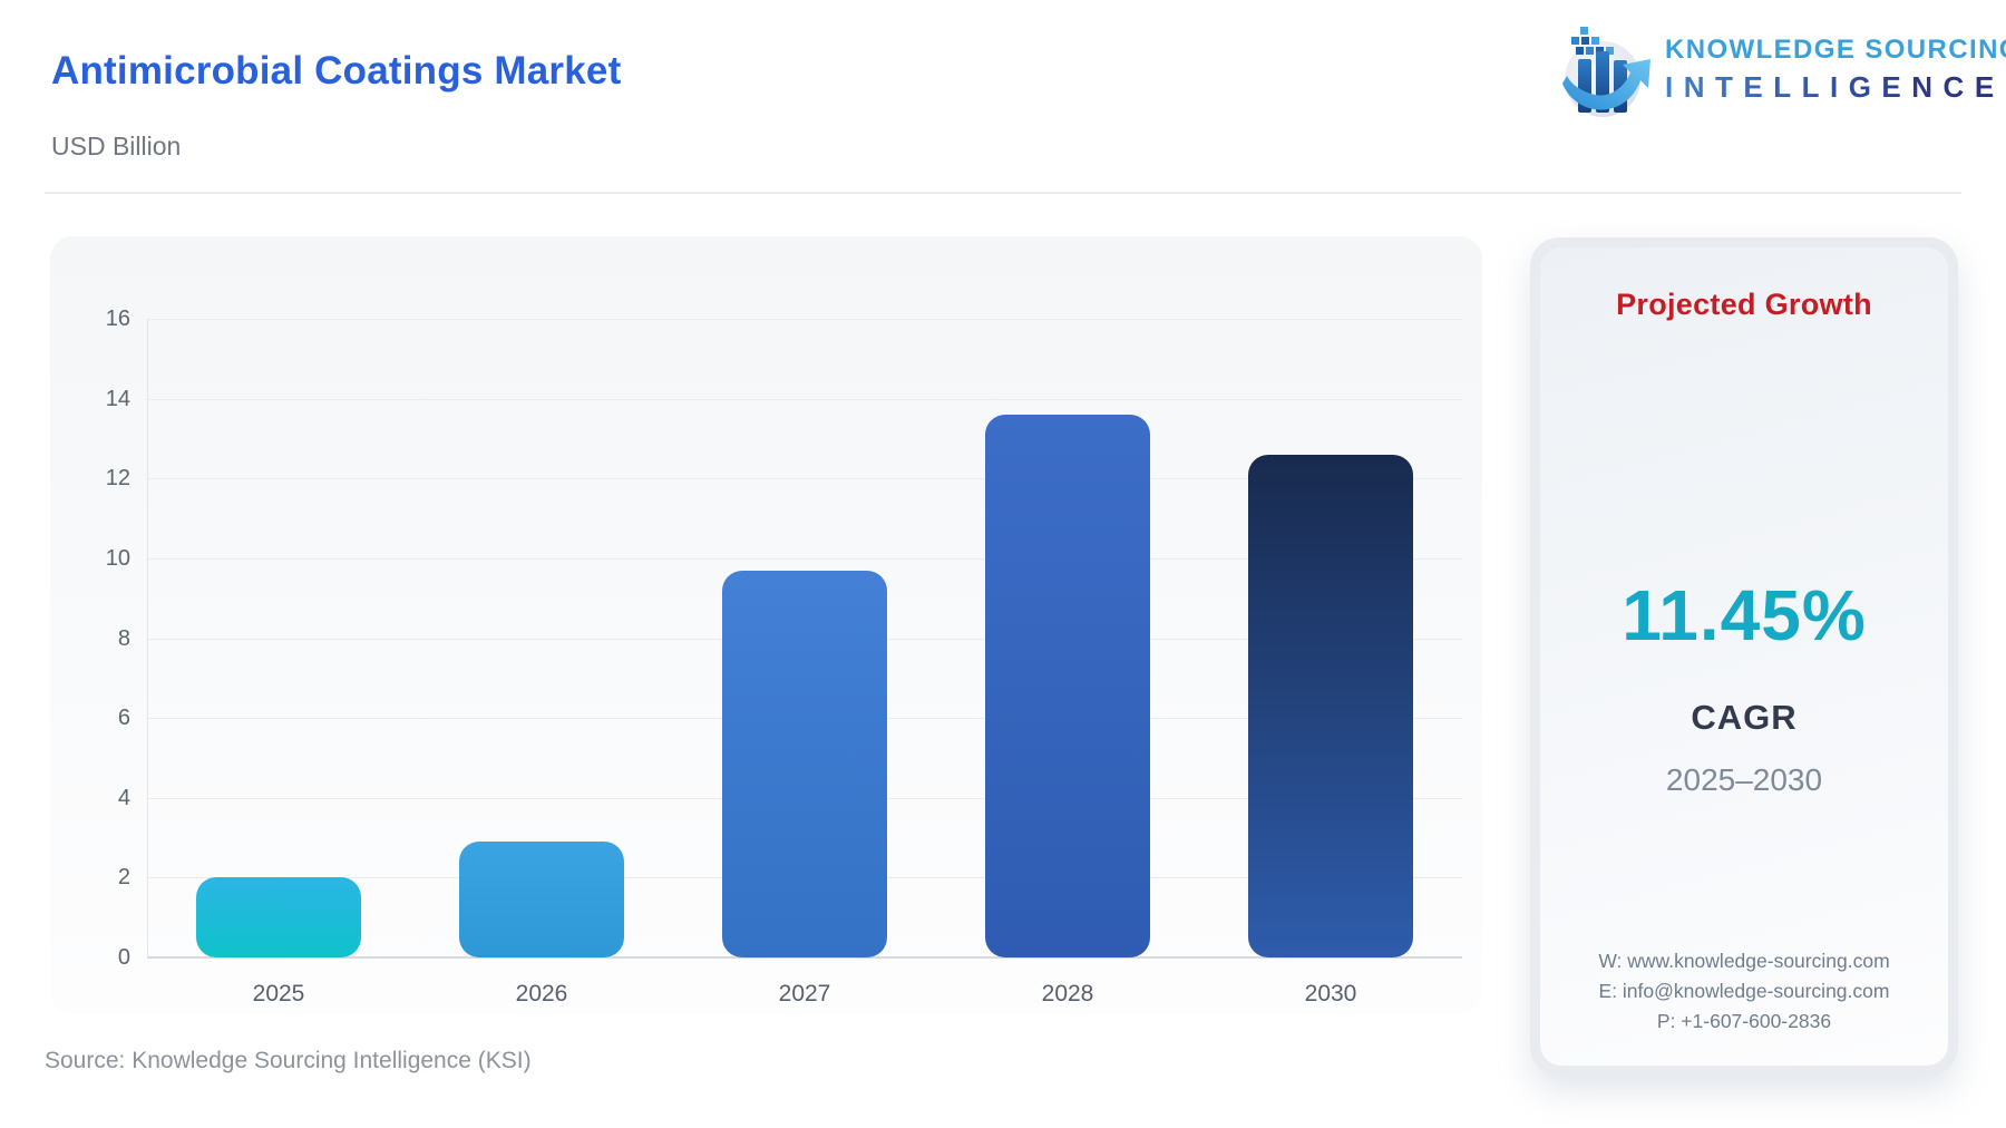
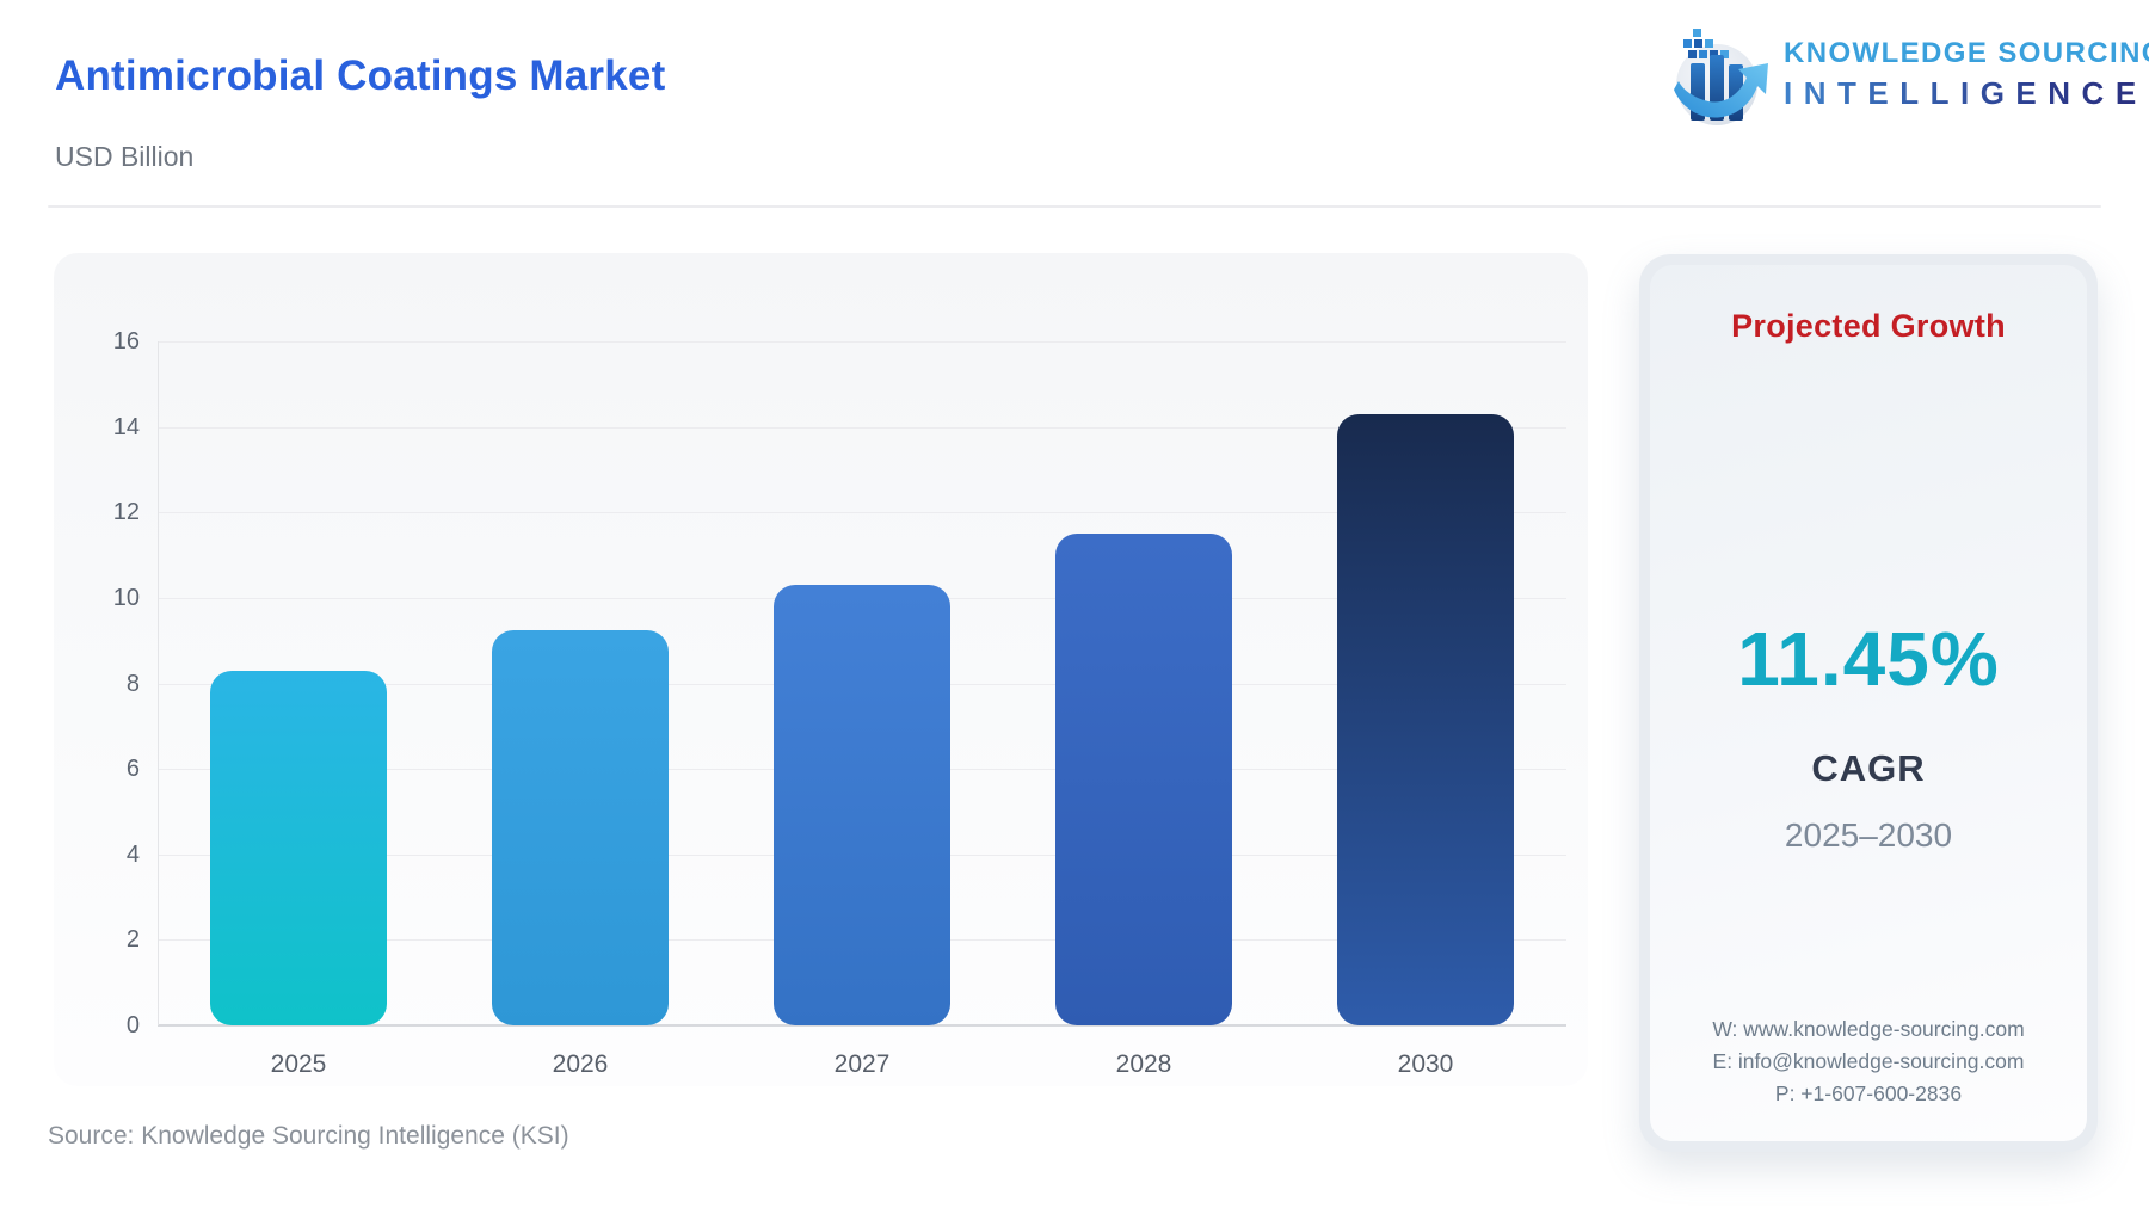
2025: 2.0 -> 8.3
2026: 2.9 -> 9.2
2027: 9.7 -> 10.3
2028: 13.6 -> 11.5
2030: 12.6 -> 14.3
